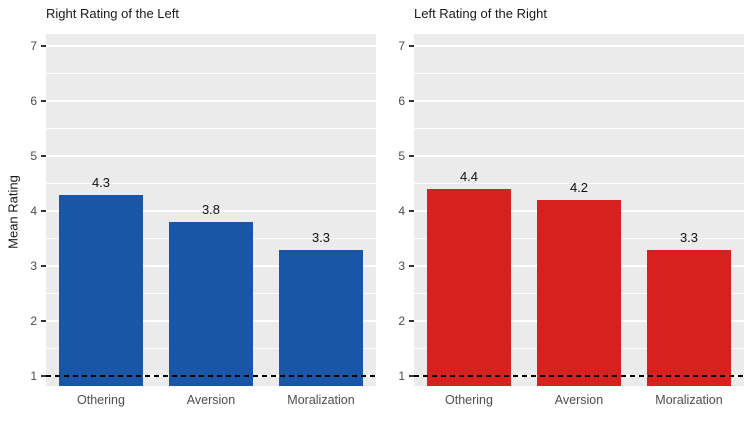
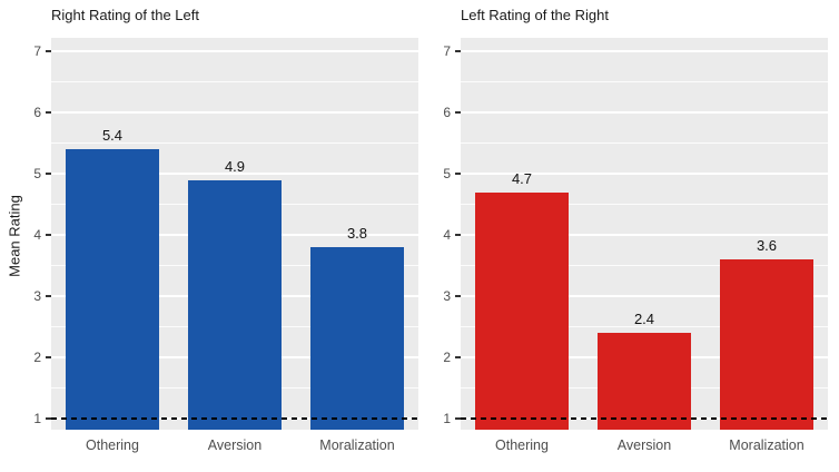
Right Rating of the Left/Othering: 4.3 -> 5.4
Right Rating of the Left/Aversion: 3.8 -> 4.9
Right Rating of the Left/Moralization: 3.3 -> 3.8
Left Rating of the Right/Othering: 4.4 -> 4.7
Left Rating of the Right/Aversion: 4.2 -> 2.4
Left Rating of the Right/Moralization: 3.3 -> 3.6
